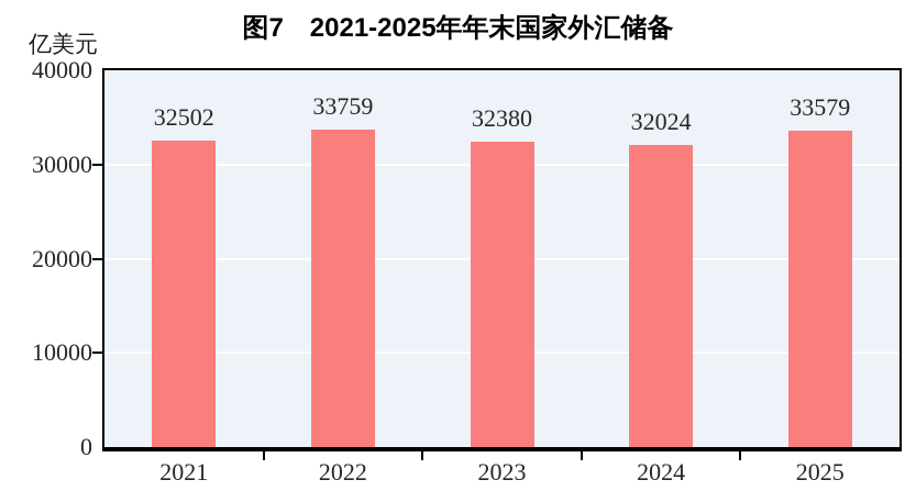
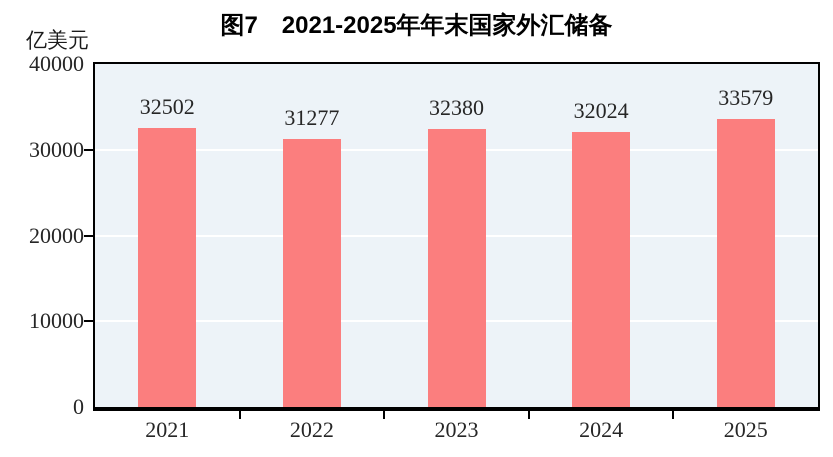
2022: 33759 -> 31277
